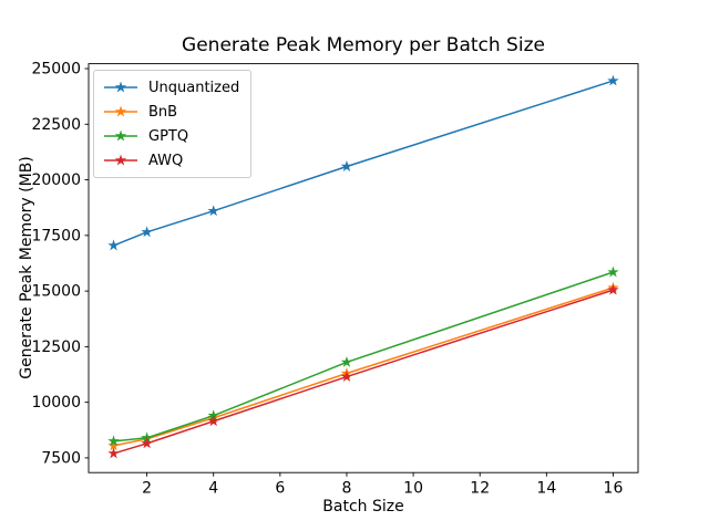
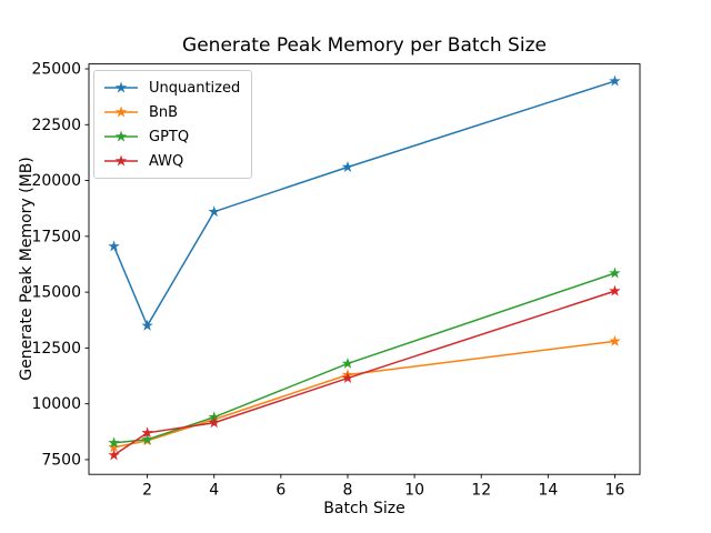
Unquantized/2: 17600 -> 13500
AWQ/2: 8200 -> 8700
BnB/16: 15200 -> 12800
